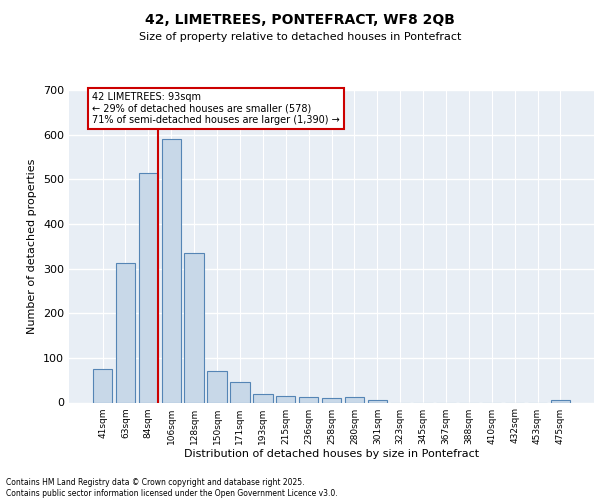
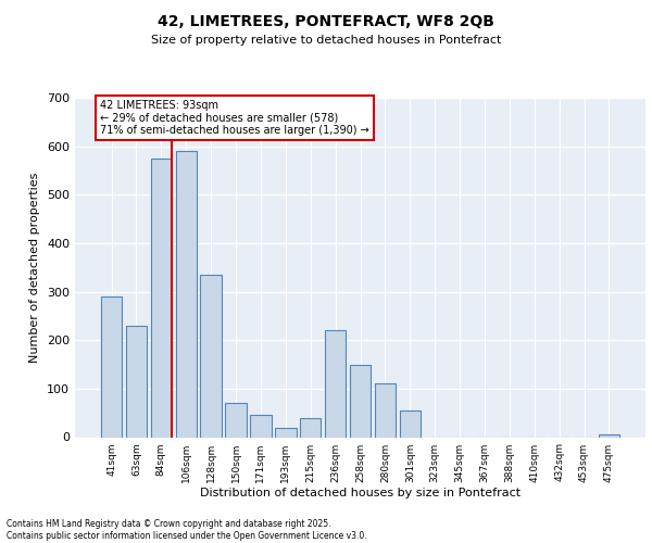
41sqm: 75 -> 290
63sqm: 312 -> 230
84sqm: 515 -> 575
215sqm: 15 -> 40
236sqm: 12 -> 220
258sqm: 11 -> 150
280sqm: 12 -> 110
301sqm: 6 -> 55
